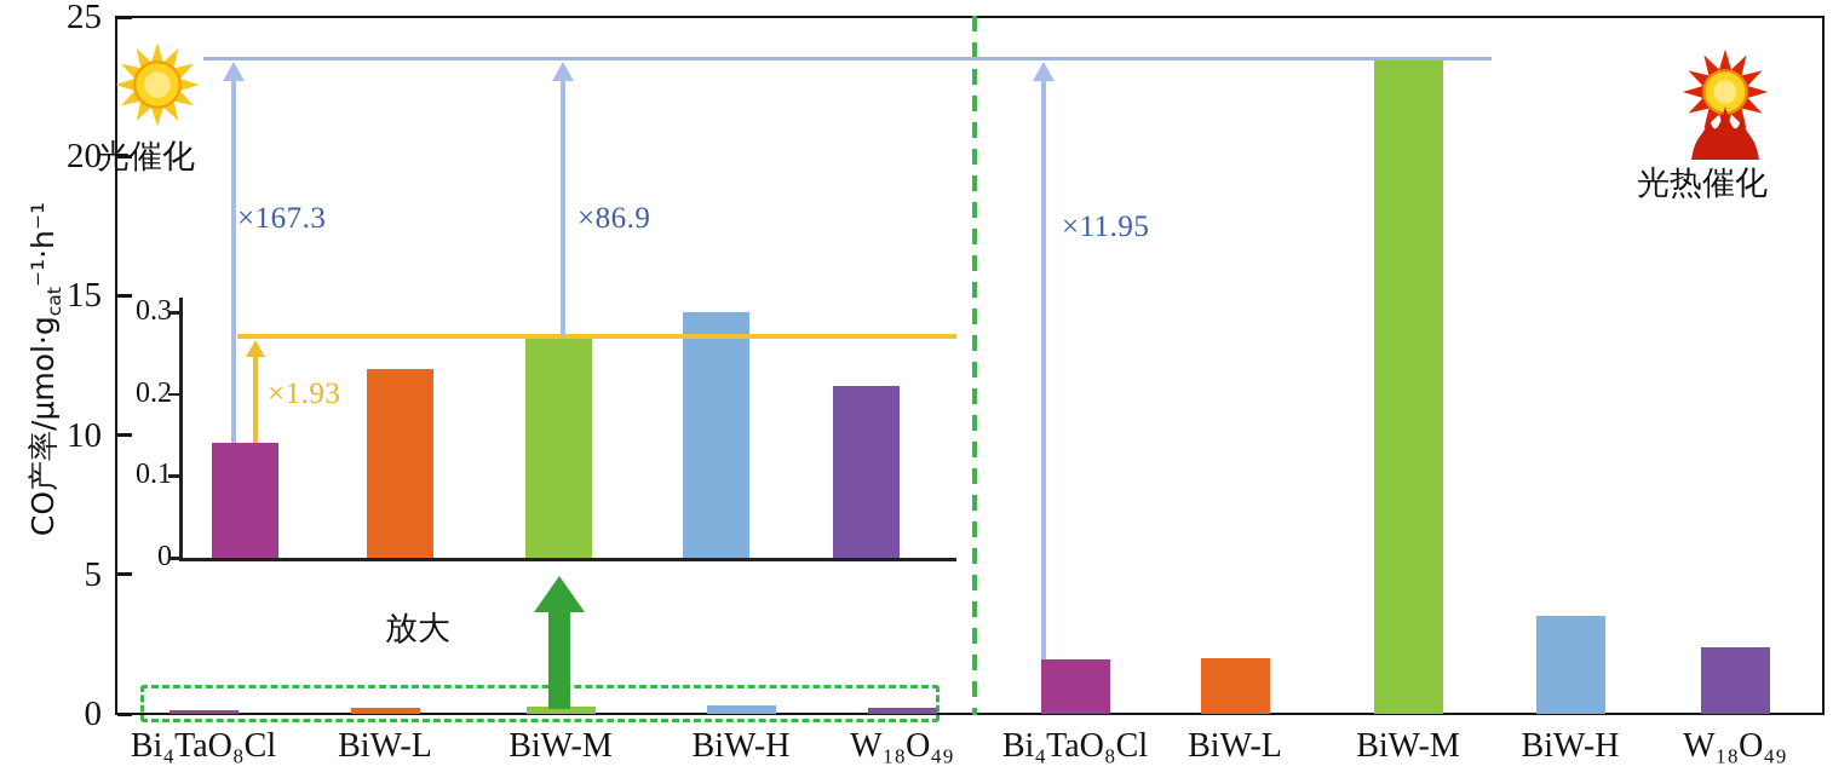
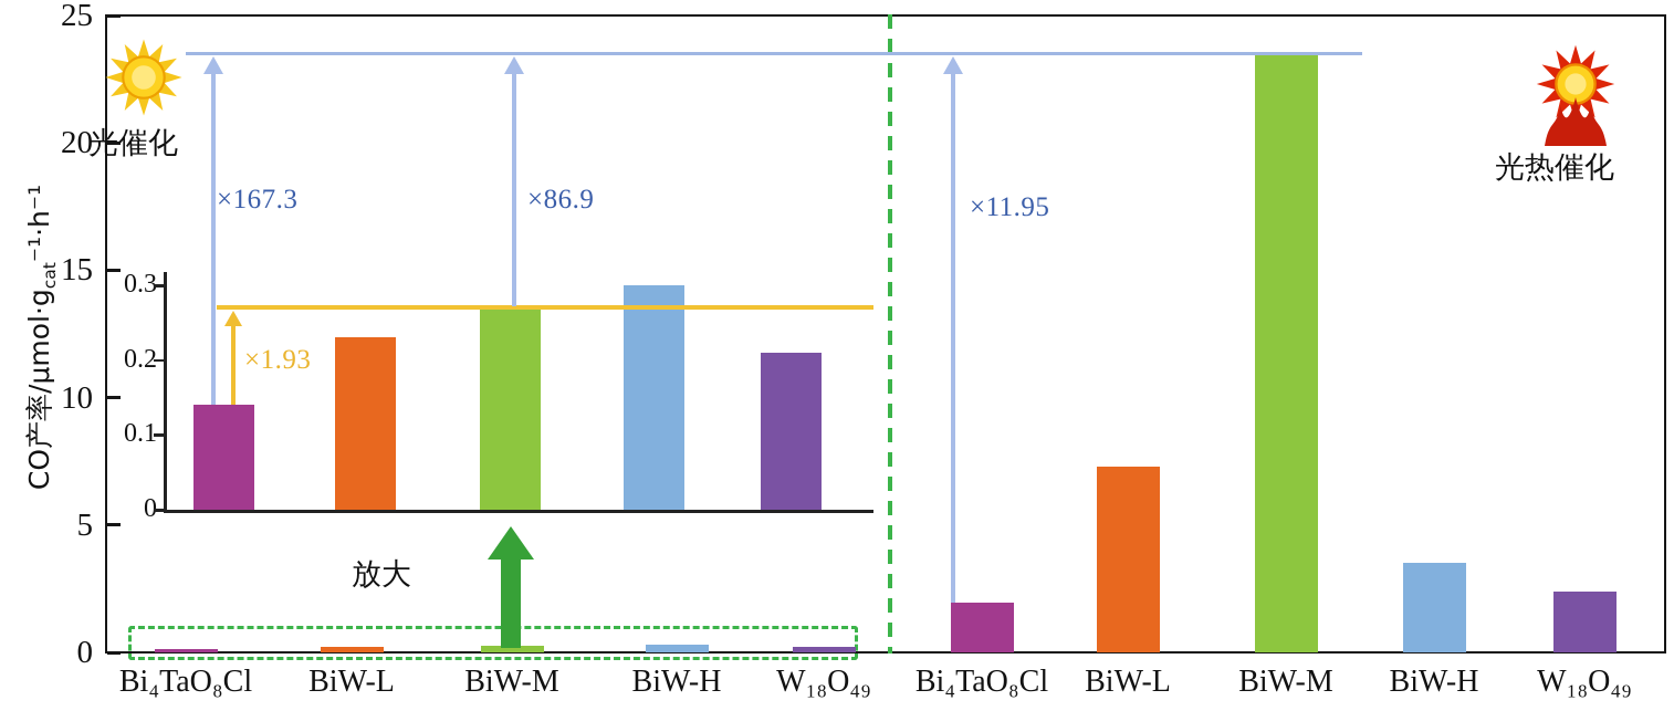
光热催化/BiW-L: 2.0 -> 7.3
